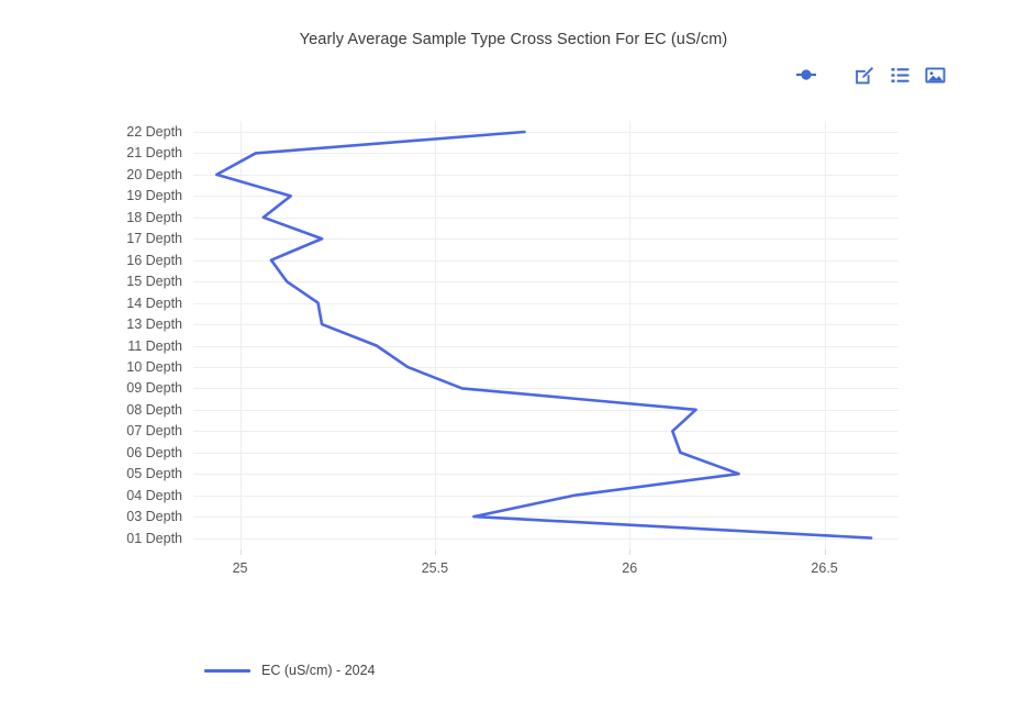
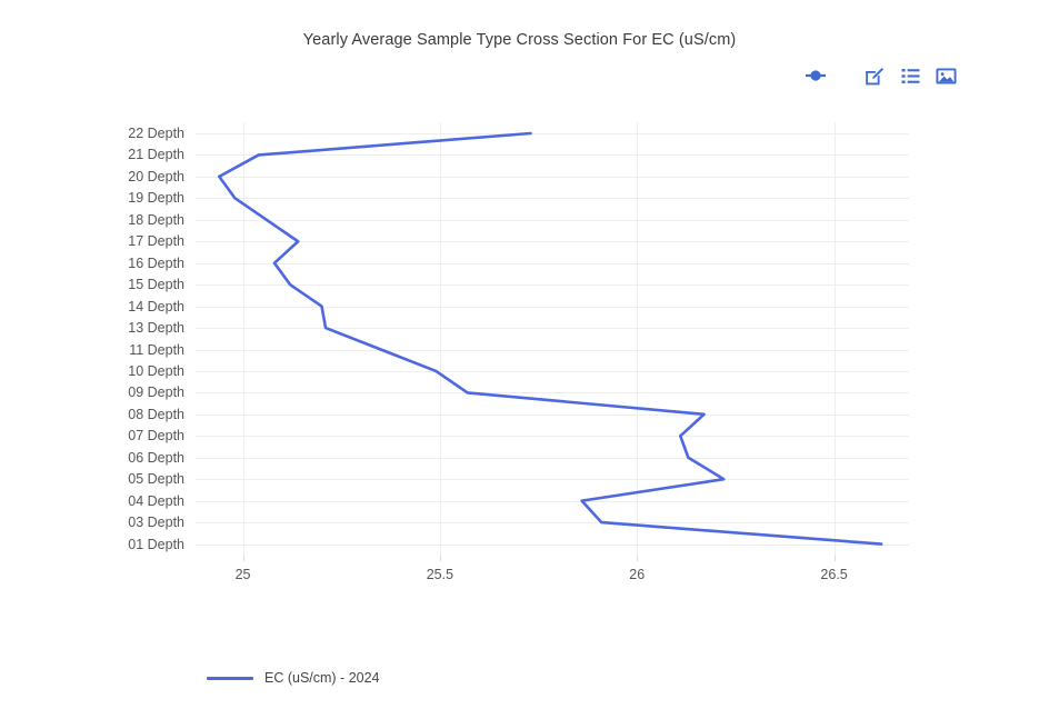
19 Depth: 25.13 -> 24.98
17 Depth: 25.21 -> 25.14
10 Depth: 25.43 -> 25.49
05 Depth: 26.28 -> 26.22
03 Depth: 25.60 -> 25.91
